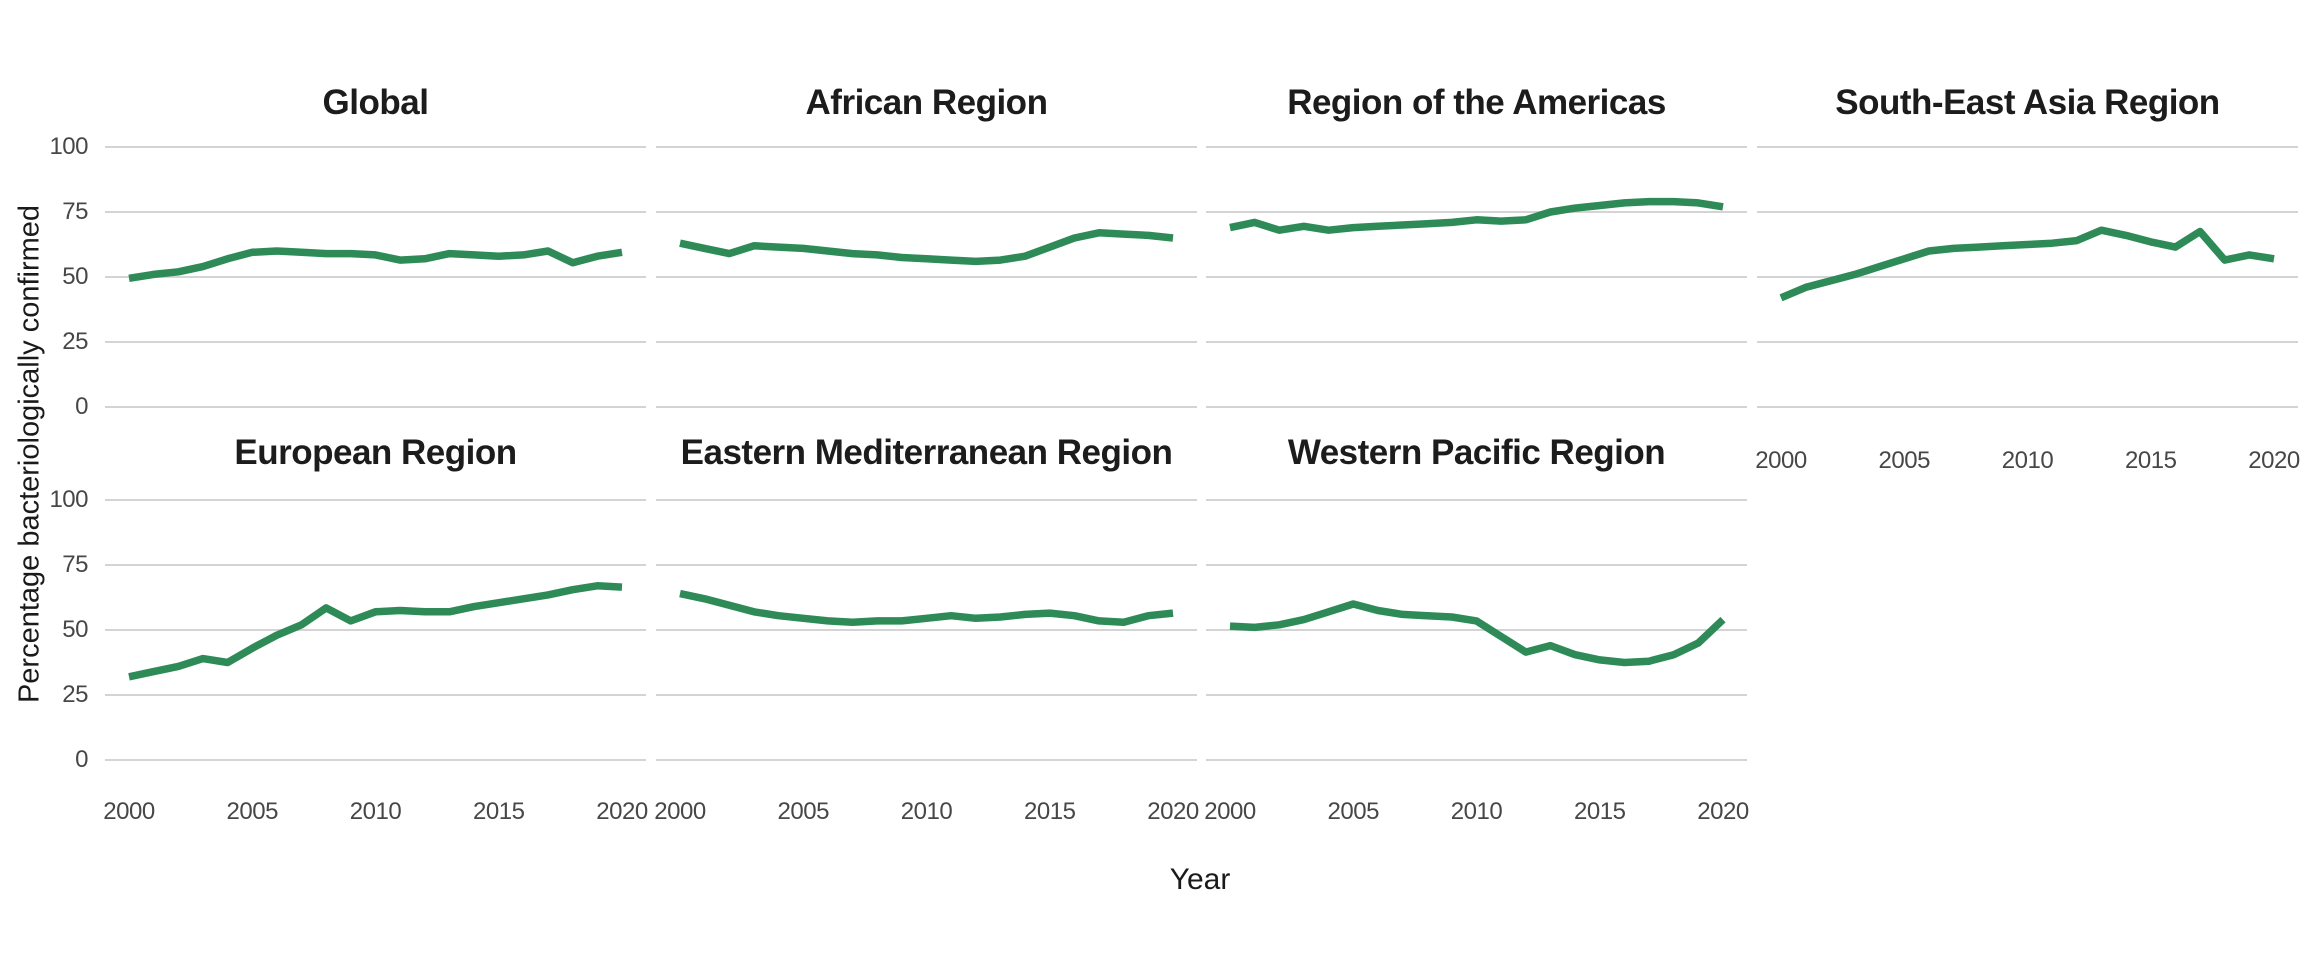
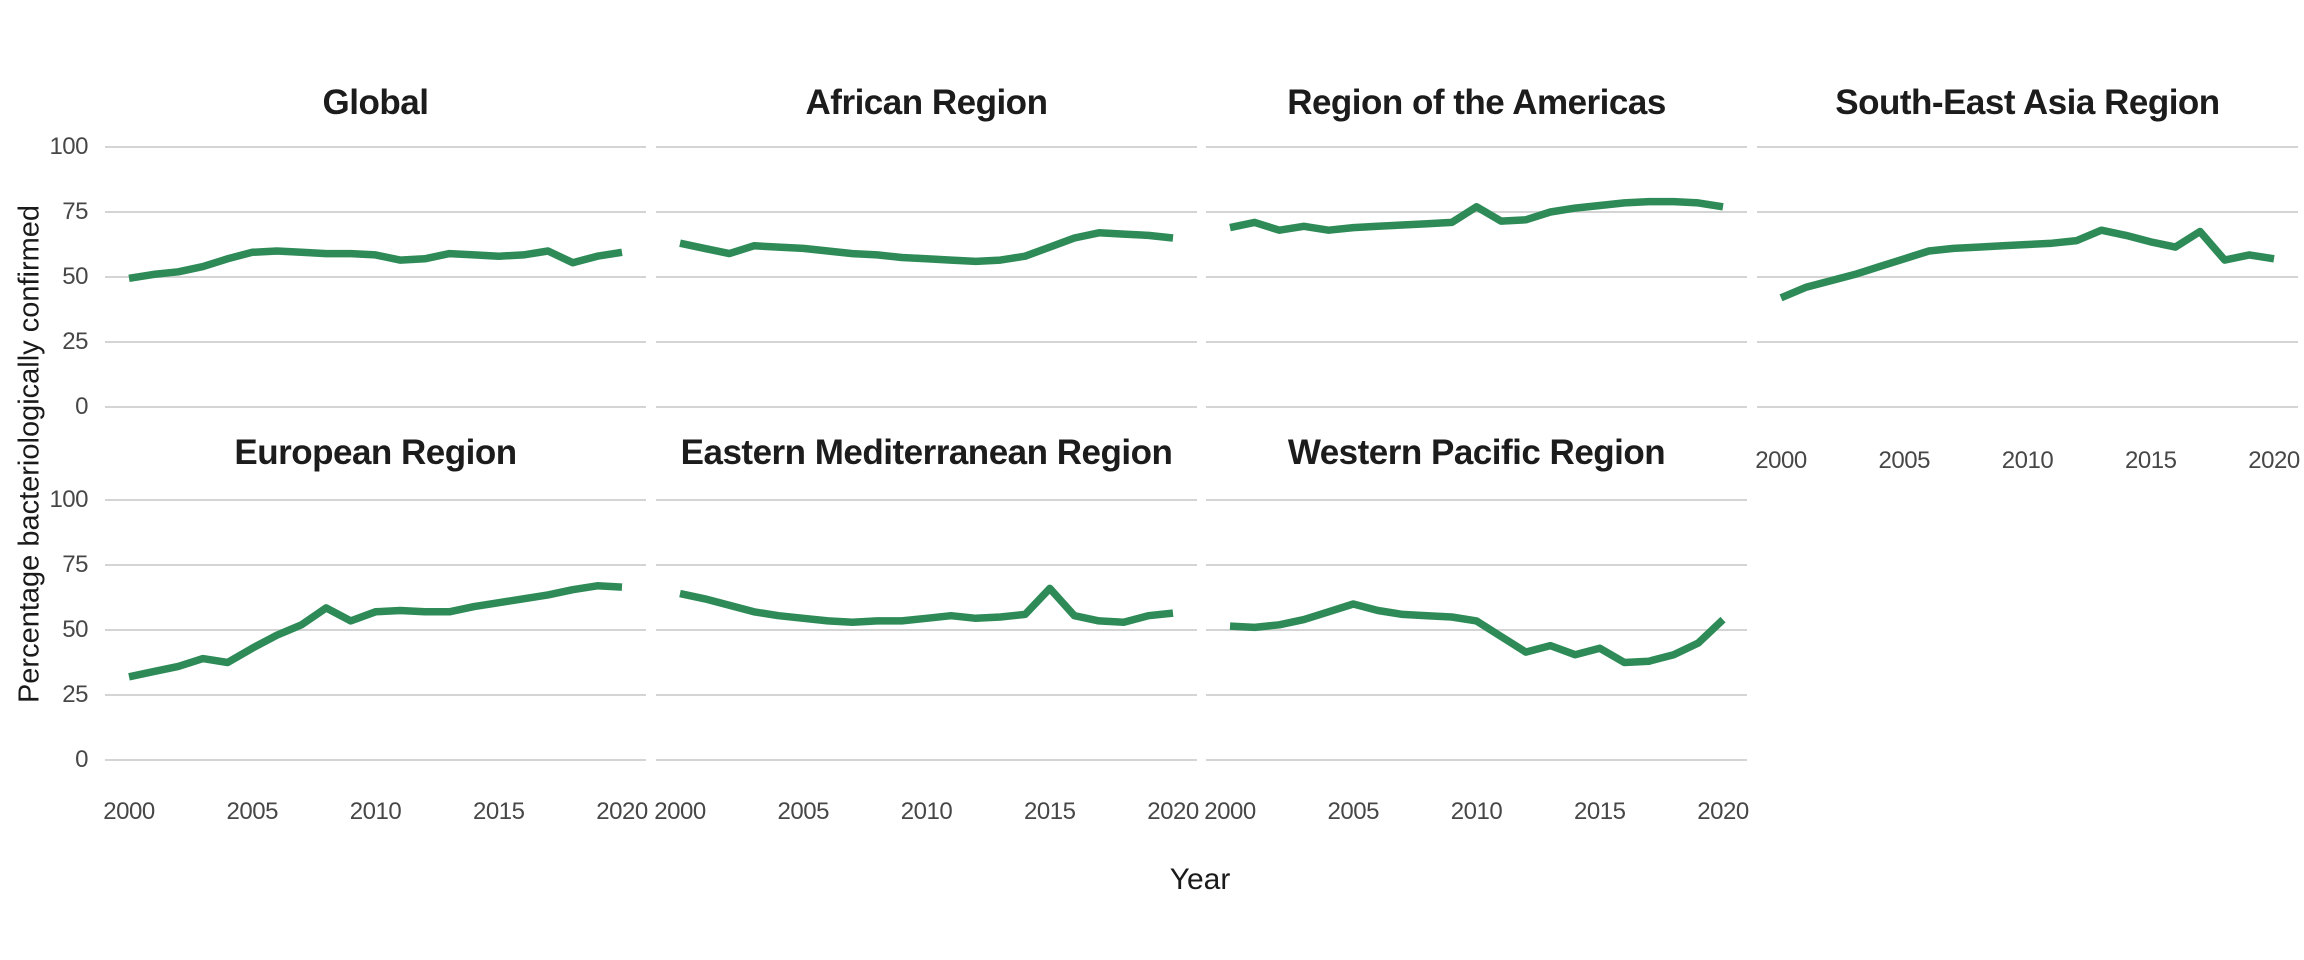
Region of the Americas/2010: 72 -> 77
Eastern Mediterranean Region/2015: 56 -> 66
Western Pacific Region/2015: 38 -> 43
